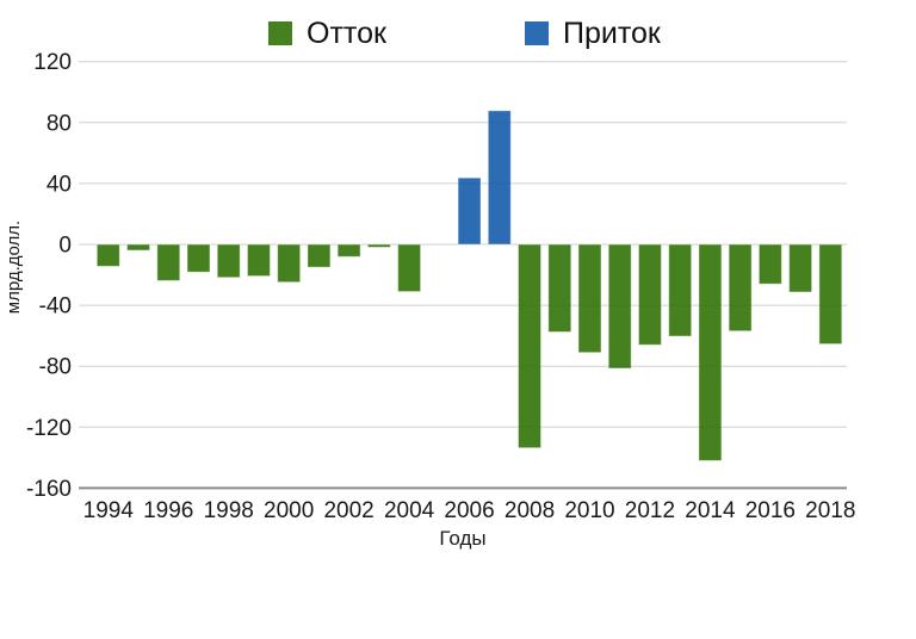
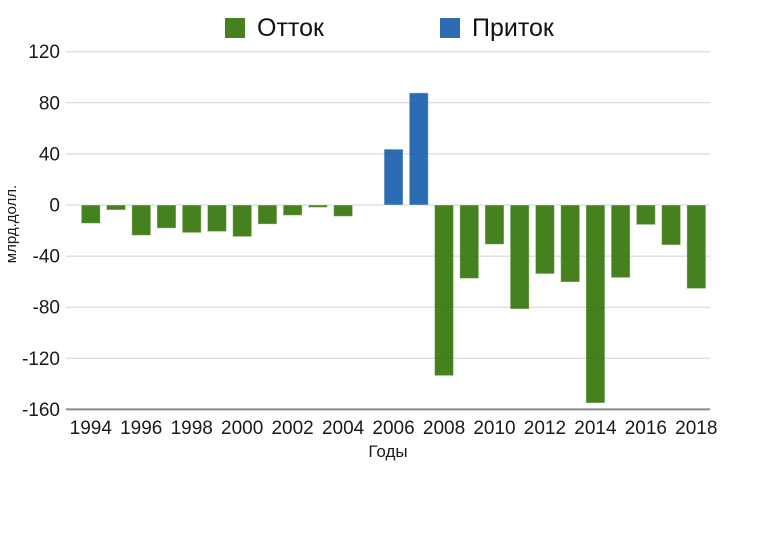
Отток/2004: -31 -> -9
Отток/2010: -71 -> -31
Отток/2012: -66 -> -54
Отток/2014: -142 -> -155
Отток/2016: -26 -> -15
